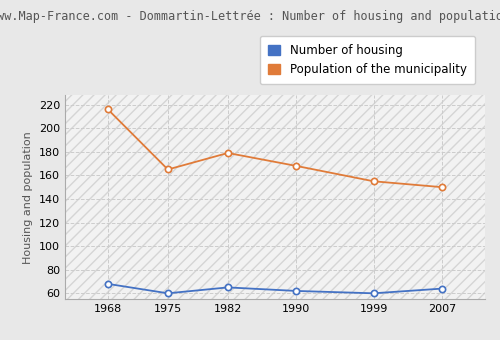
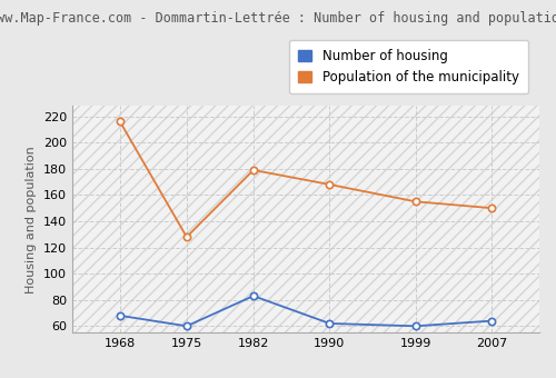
Population of the municipality/1975: 165 -> 128
Number of housing/1982: 65 -> 83
